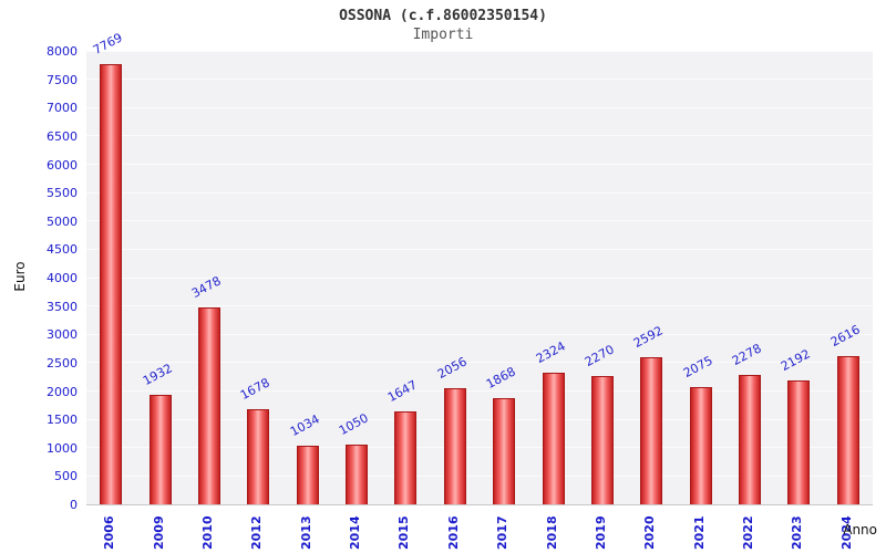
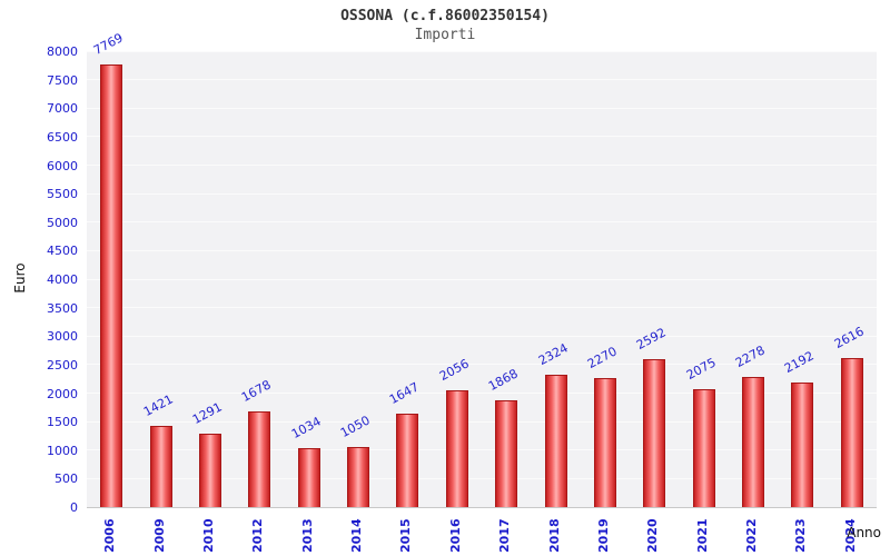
2009: 1932 -> 1421
2010: 3478 -> 1291
